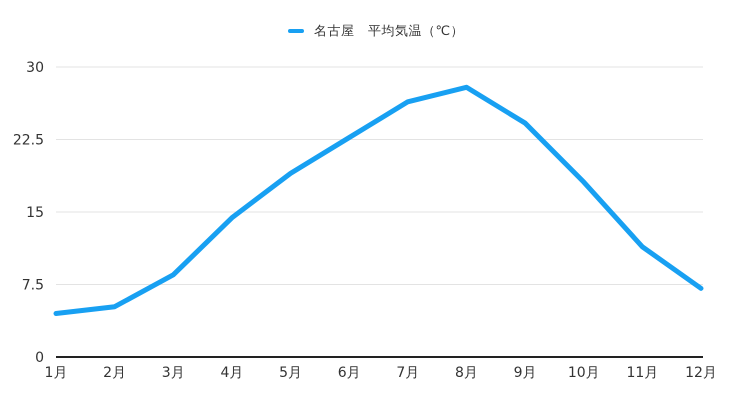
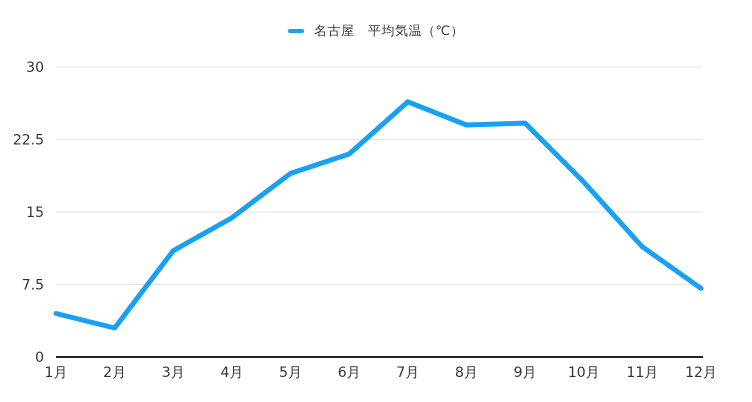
2月: 5 -> 3
3月: 8 -> 11
6月: 23 -> 21
8月: 28 -> 24
